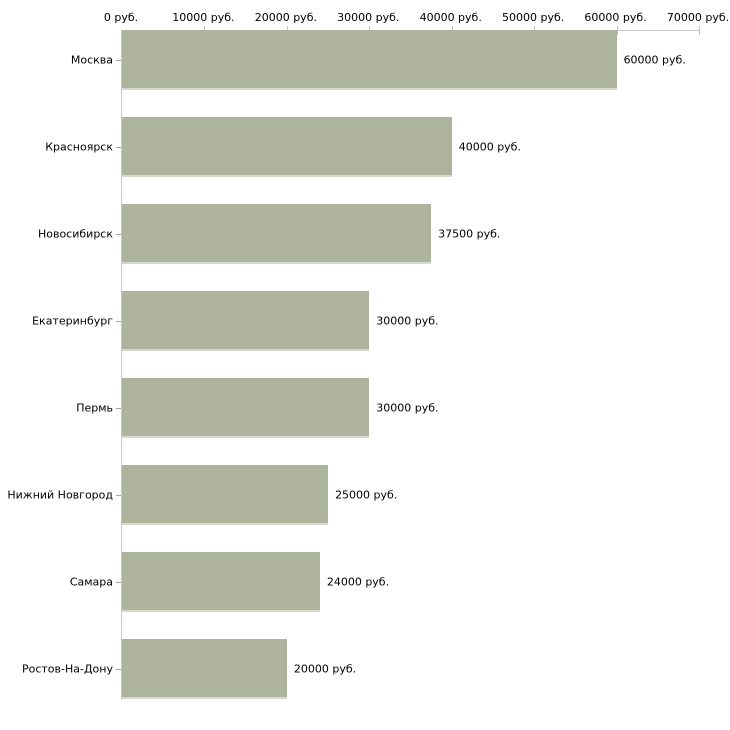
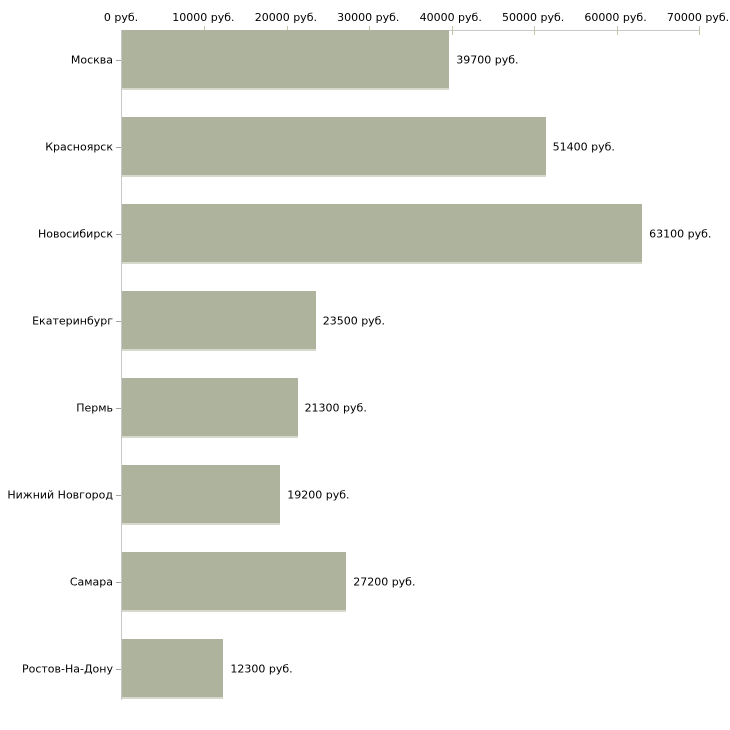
Москва: 60000 -> 39700
Красноярск: 40000 -> 51400
Новосибирск: 37500 -> 63100
Екатеринбург: 30000 -> 23500
Пермь: 30000 -> 21300
Нижний Новгород: 25000 -> 19200
Самара: 24000 -> 27200
Ростов-На-Дону: 20000 -> 12300
